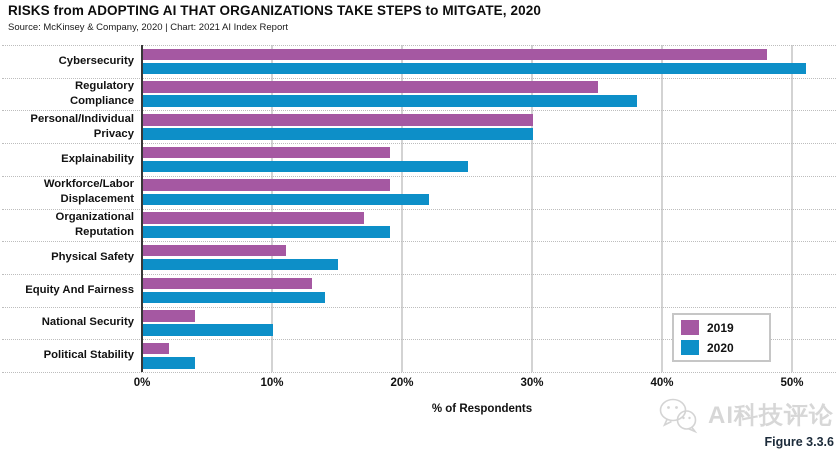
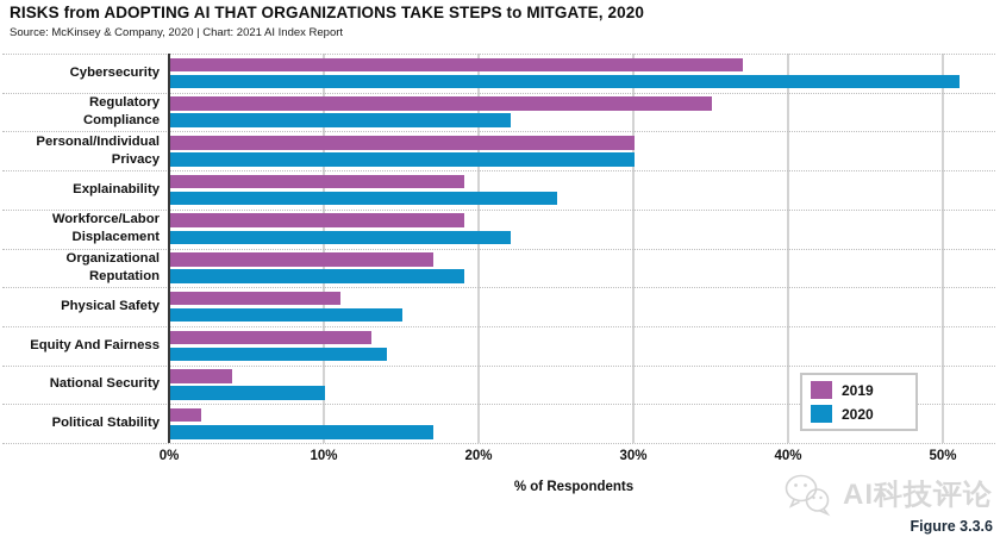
2019/Cybersecurity: 48% -> 37%
2020/Regulatory Compliance: 38% -> 22%
2020/Political Stability: 4% -> 17%
